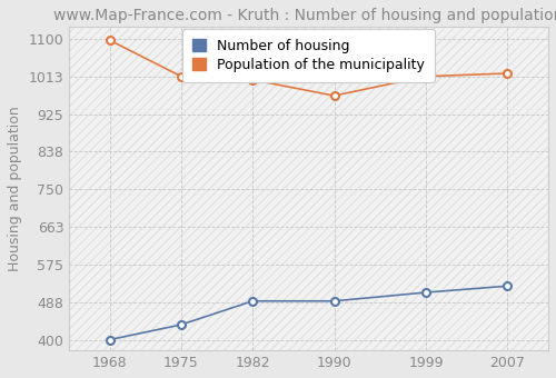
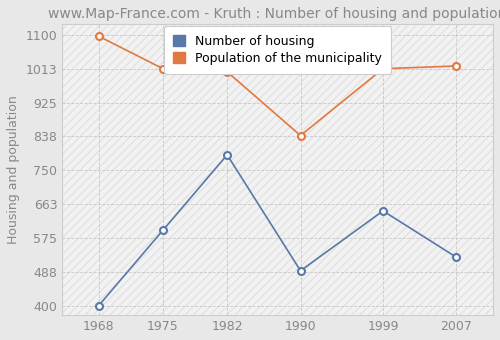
Number of housing/1975: 435 -> 595
Number of housing/1982: 490 -> 790
Population of the municipality/1990: 968 -> 840
Number of housing/1999: 510 -> 645
